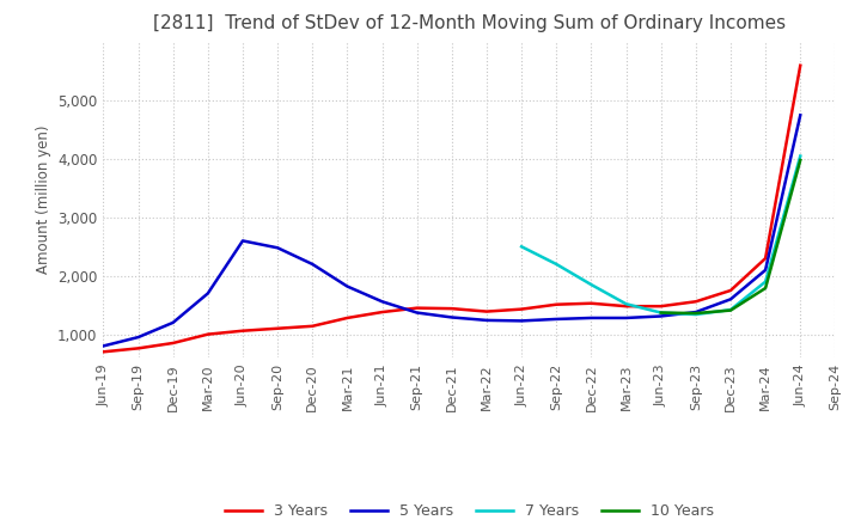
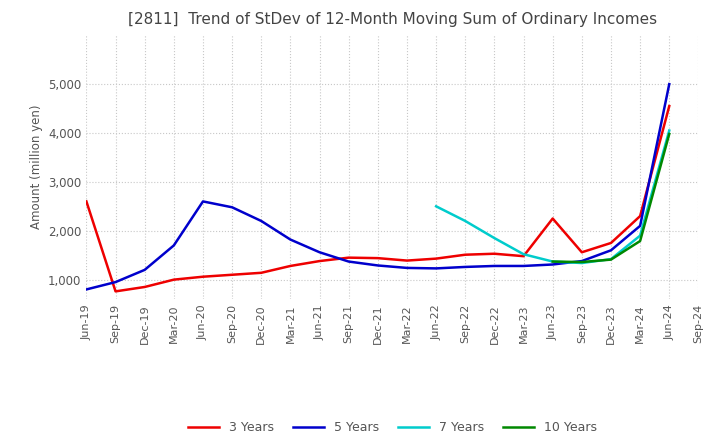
3 Years/Jun-19: 700 -> 2,600
3 Years/Jun-23: 1,480 -> 2,250
3 Years/Jun-24: 5,600 -> 4,550
5 Years/Jun-24: 4,750 -> 5,000
